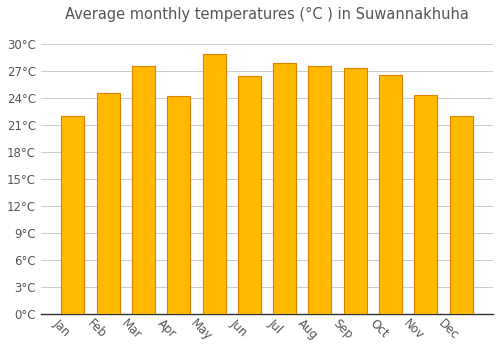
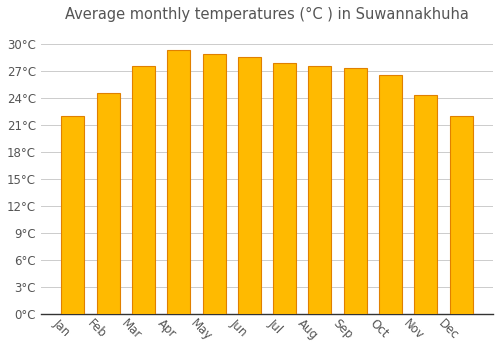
Apr: 24.2°C -> 29.3°C
Jun: 26.4°C -> 28.5°C
